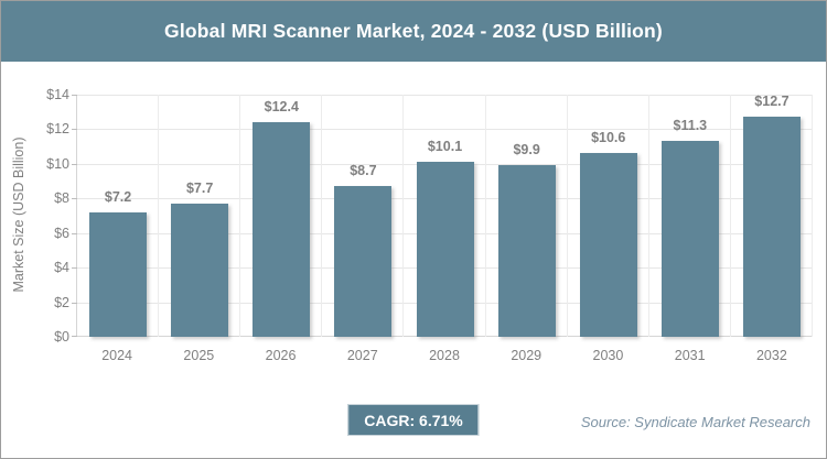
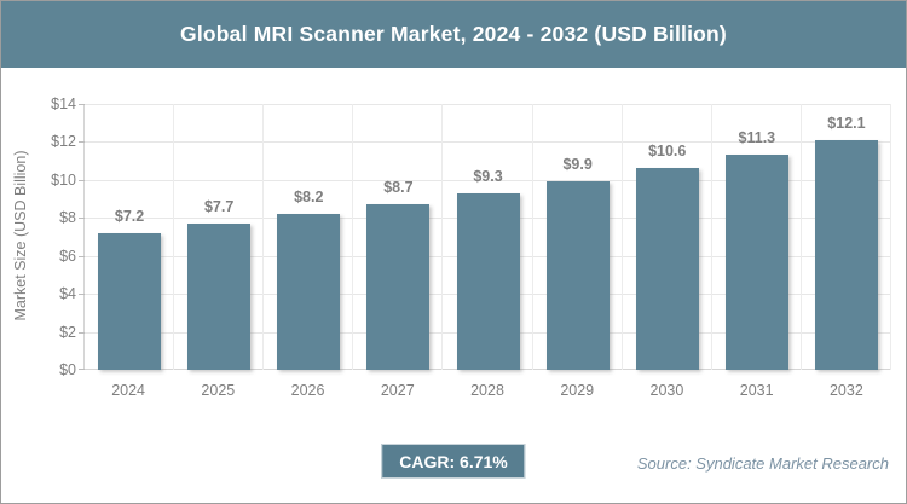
2026: $12.4 -> $8.2
2028: $10.1 -> $9.3
2032: $12.7 -> $12.1
